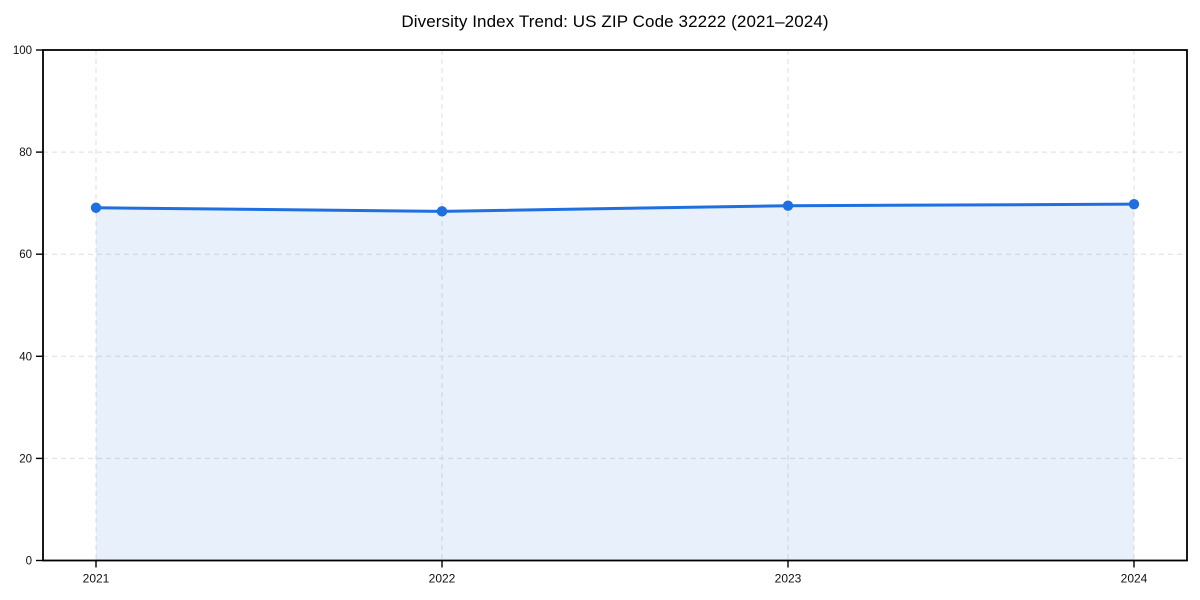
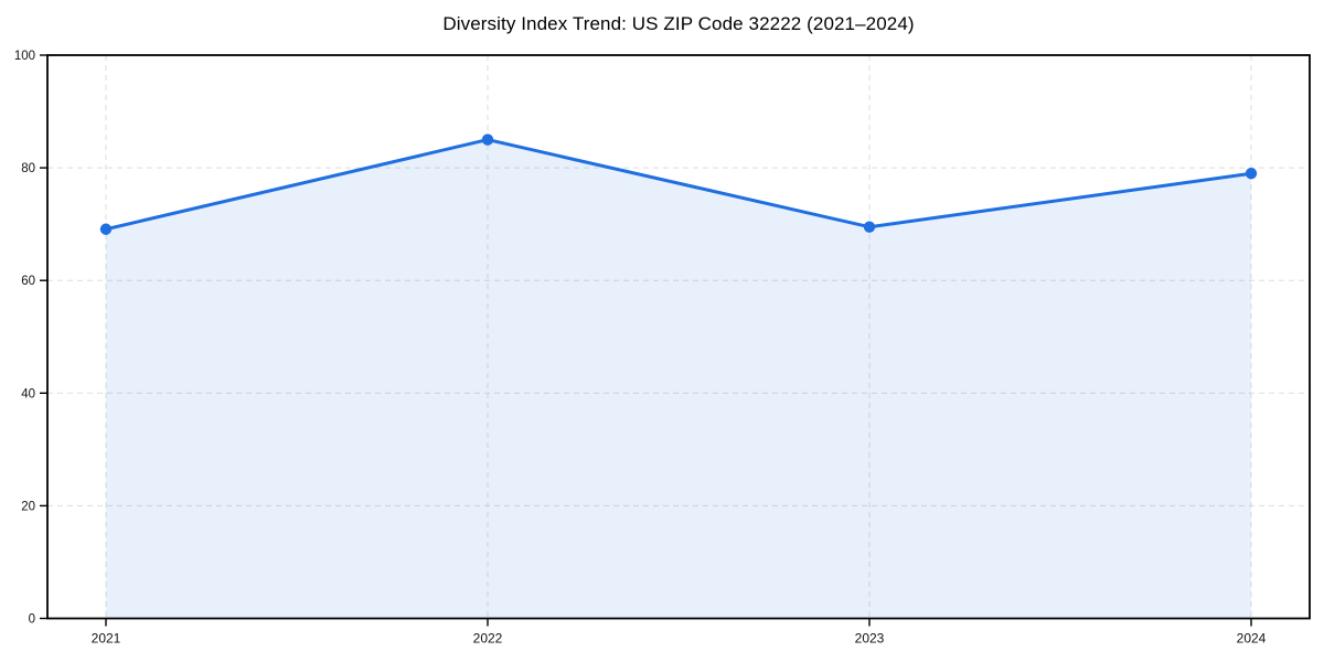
2022: 68 -> 85
2024: 70 -> 79
